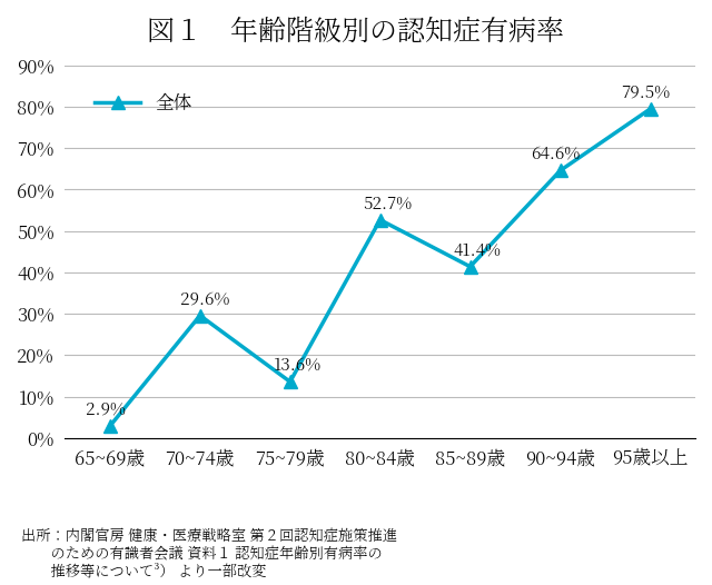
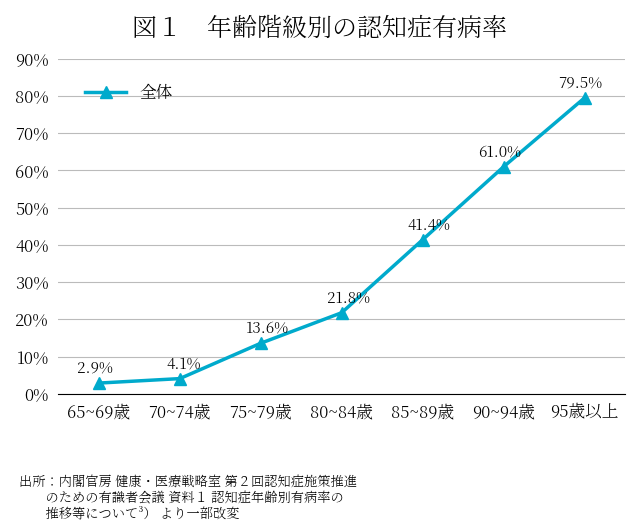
70~74歳: 29.6% -> 4.1%
80~84歳: 52.7% -> 21.8%
90~94歳: 64.6% -> 61.0%
